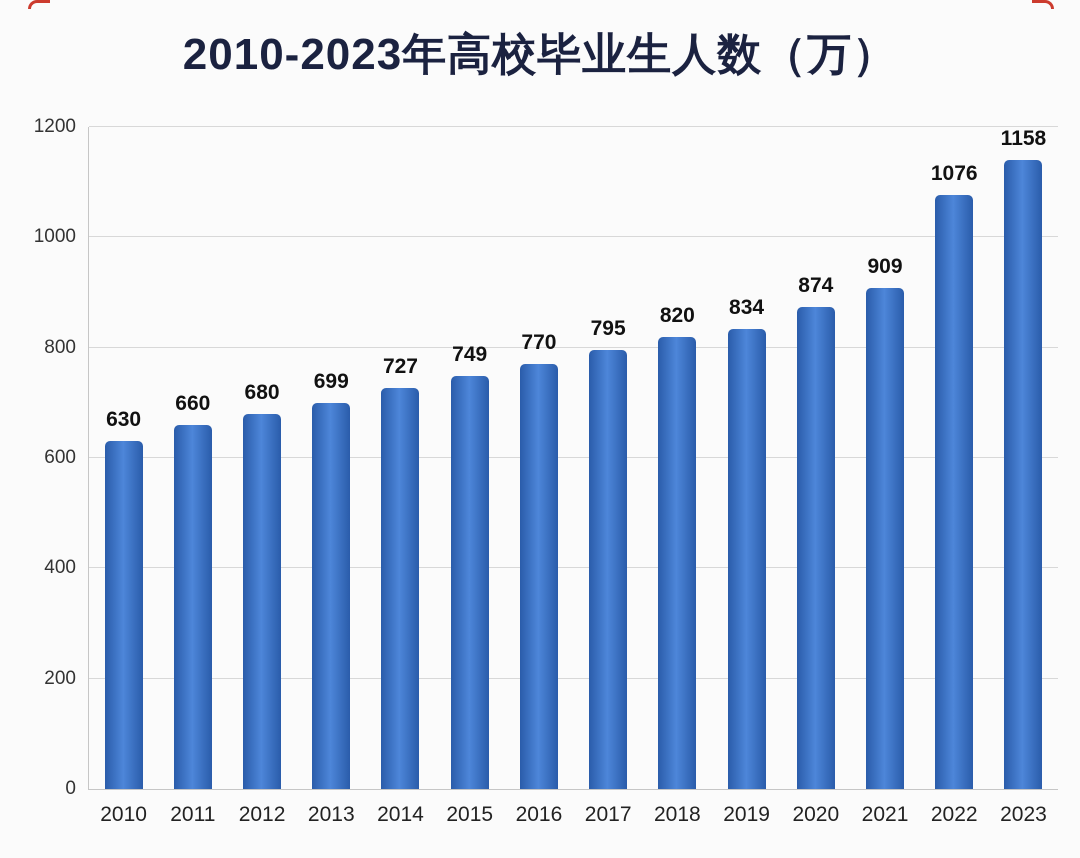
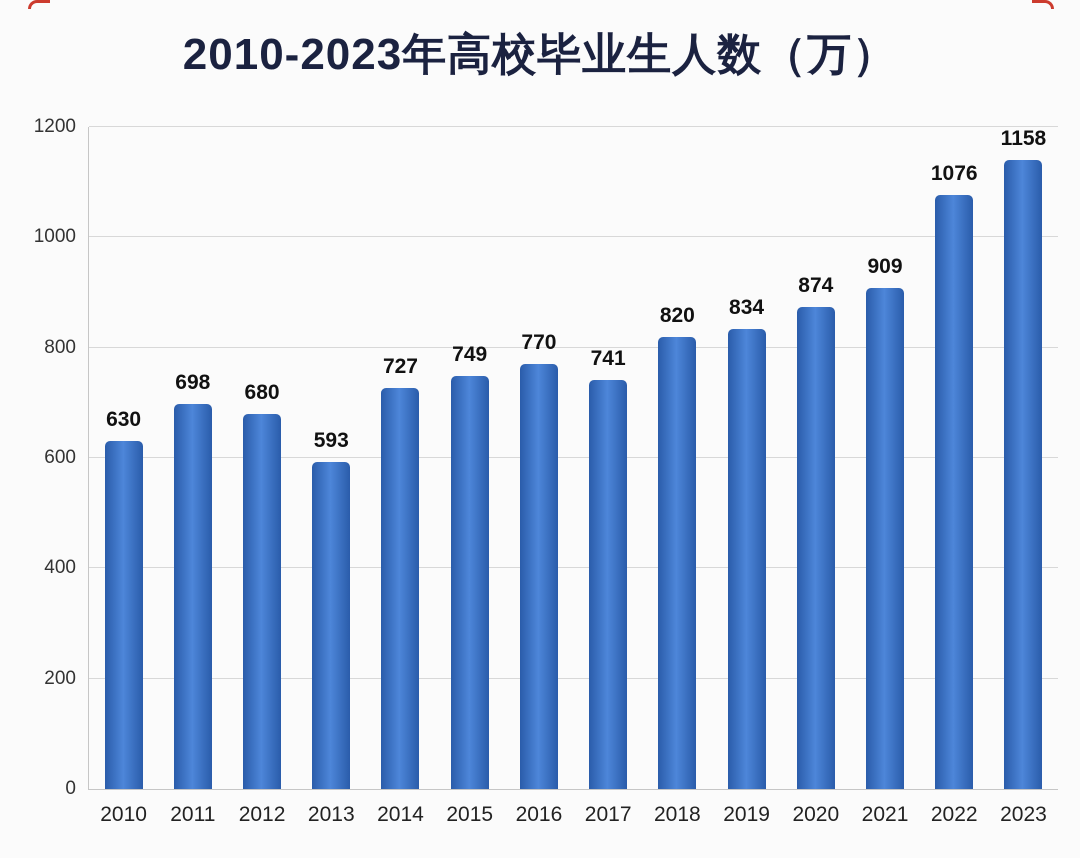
2011: 660 -> 698
2013: 699 -> 593
2017: 795 -> 741
